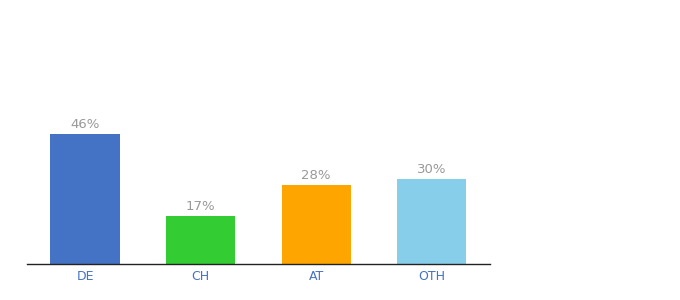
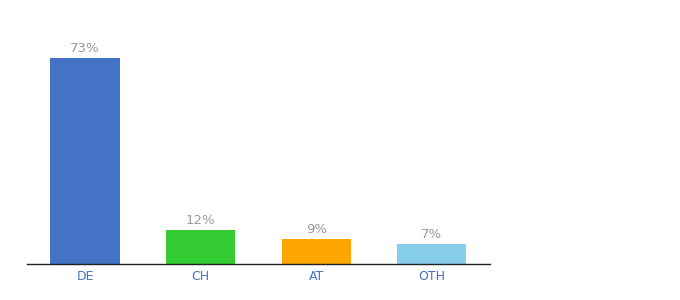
DE: 46% -> 73%
CH: 17% -> 12%
AT: 28% -> 9%
OTH: 30% -> 7%
